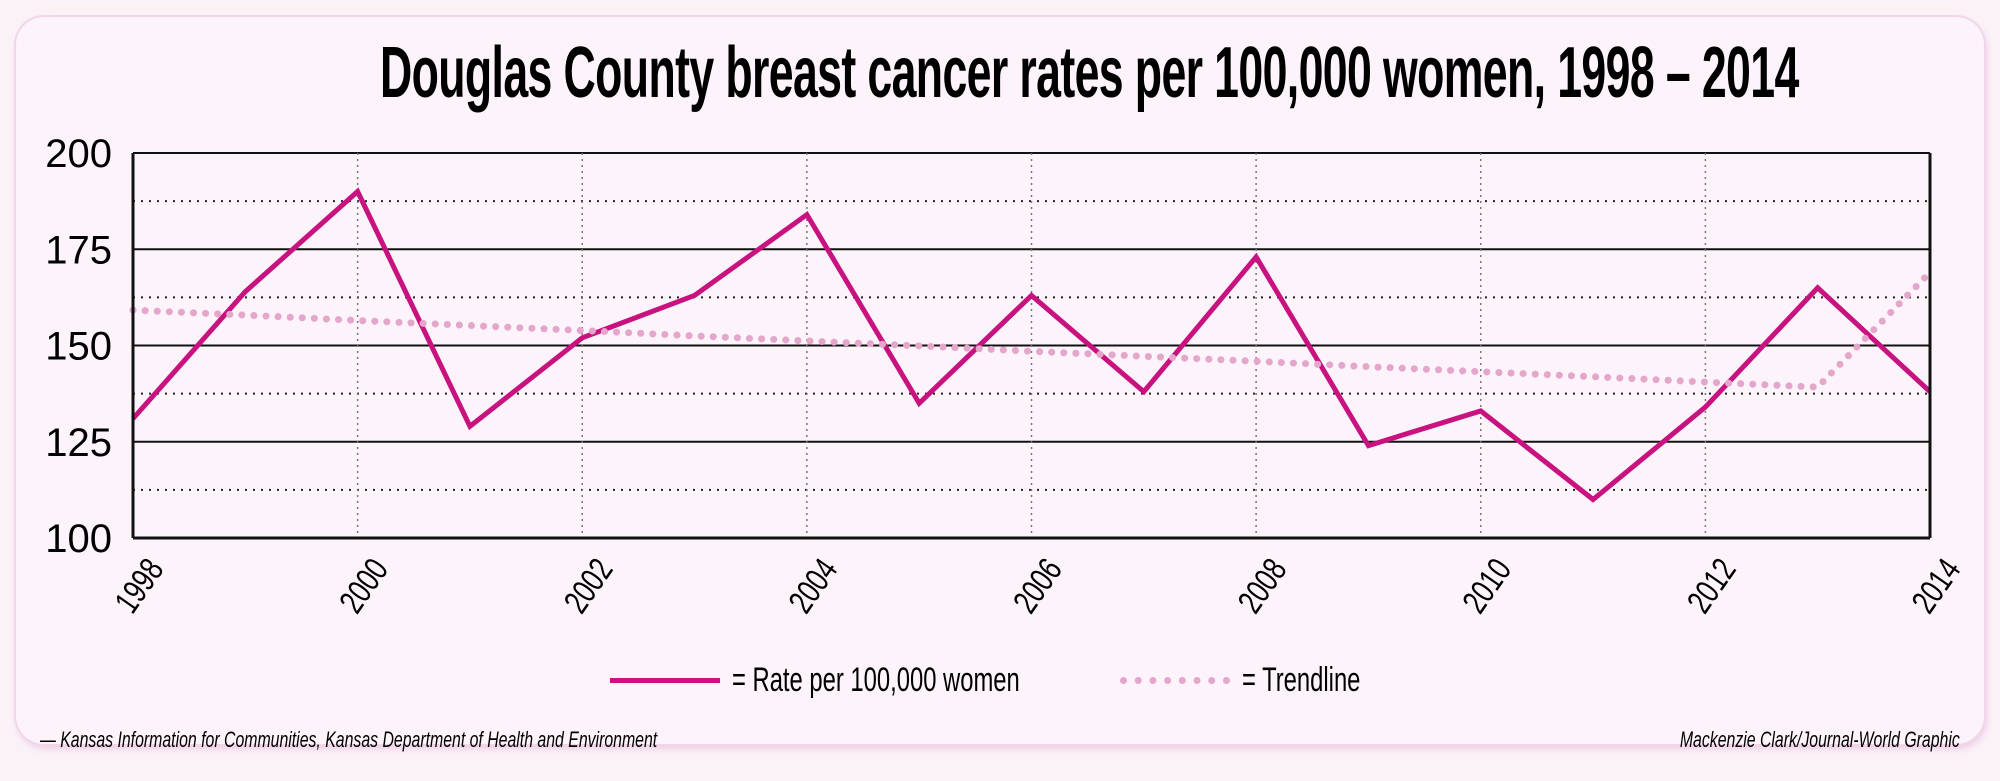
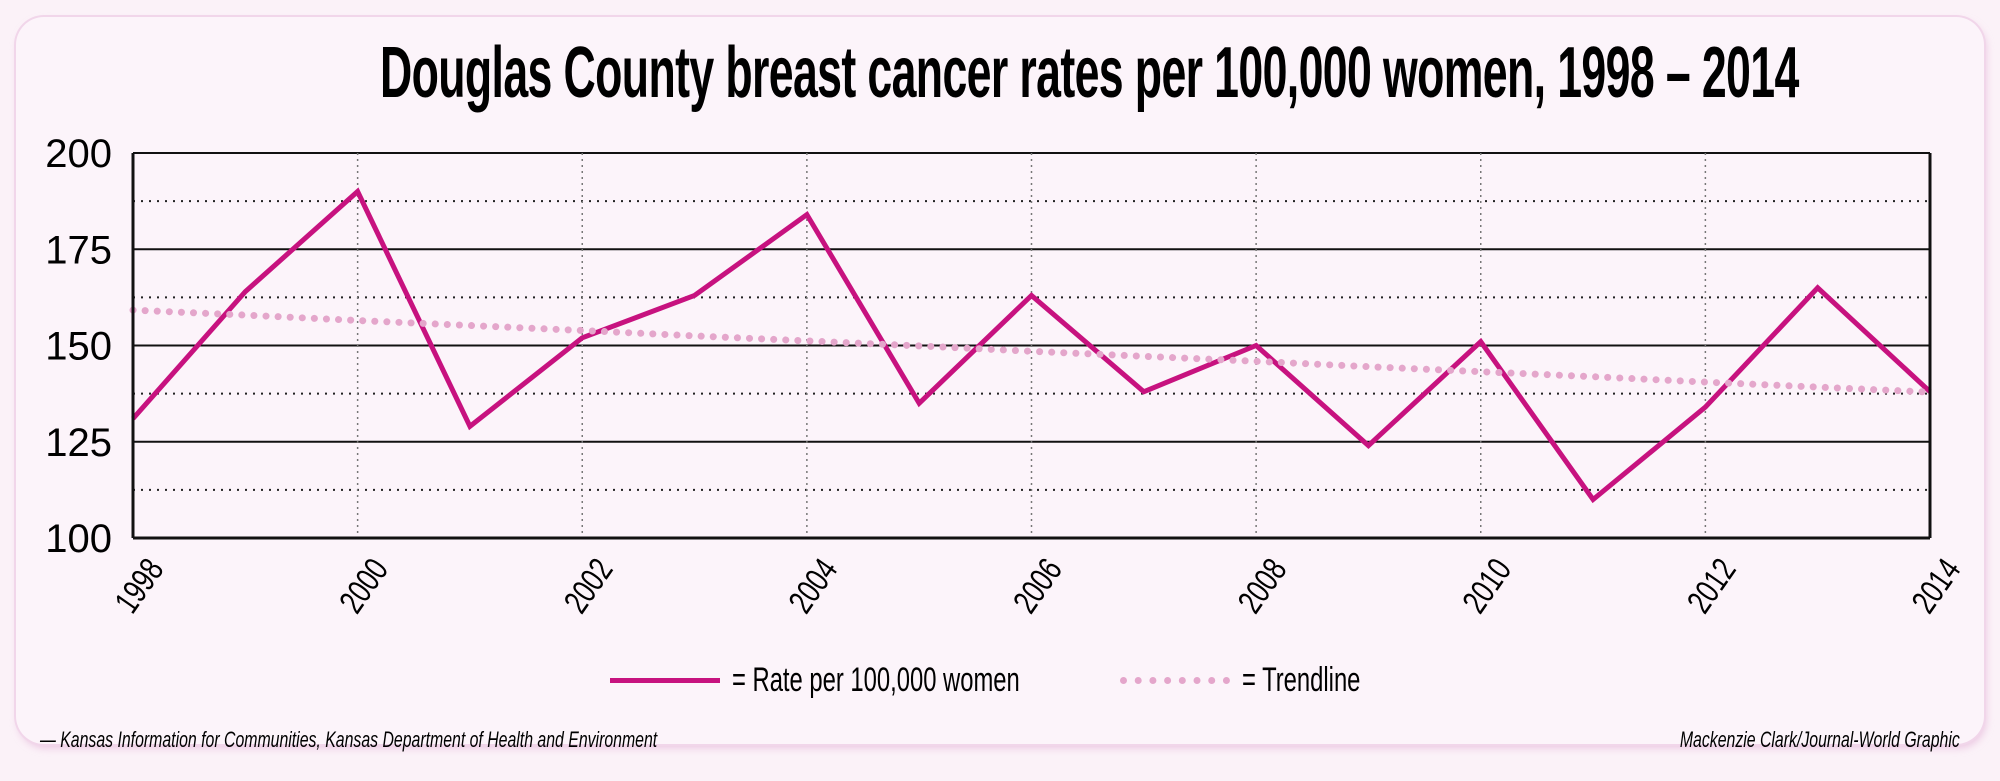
= Rate per 100,000 women/2008: 173 -> 150
= Rate per 100,000 women/2010: 133 -> 151
= Trendline/2014: 169 -> 138
